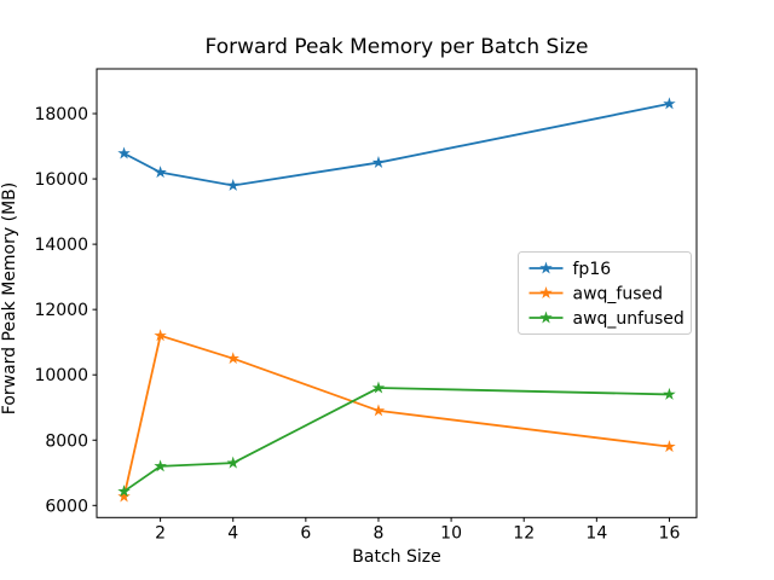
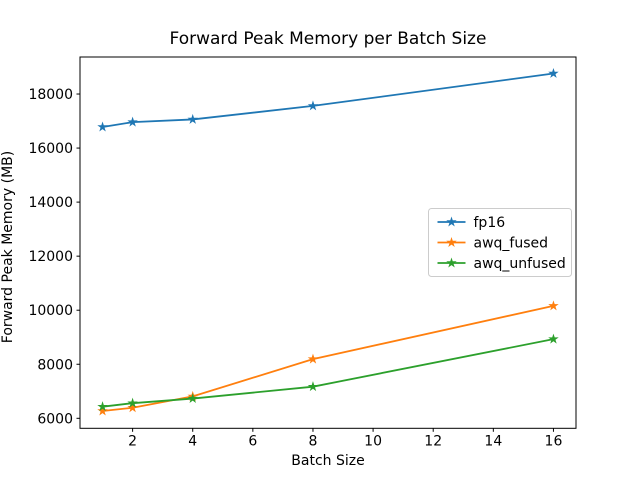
fp16/2: 16200 -> 17000
awq_fused/2: 11200 -> 6400
awq_unfused/2: 7200 -> 6600
fp16/4: 15800 -> 17100
awq_fused/4: 10500 -> 6800
awq_unfused/4: 7300 -> 6700
fp16/8: 16500 -> 17600
awq_fused/8: 8900 -> 8200
awq_unfused/8: 9600 -> 7200
fp16/16: 18300 -> 18800
awq_fused/16: 7800 -> 10200
awq_unfused/16: 9400 -> 8900
